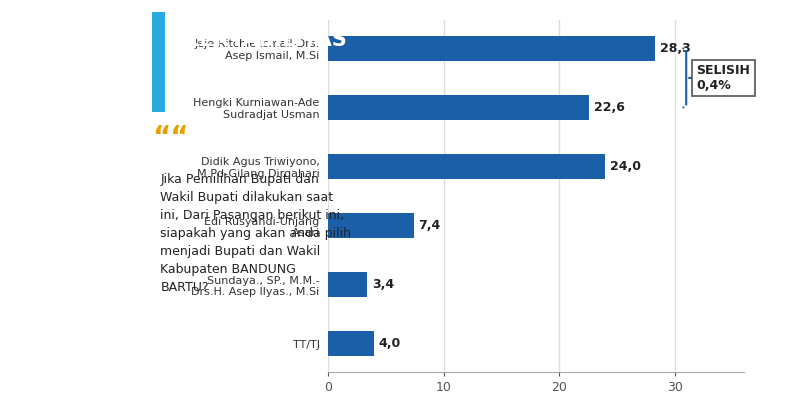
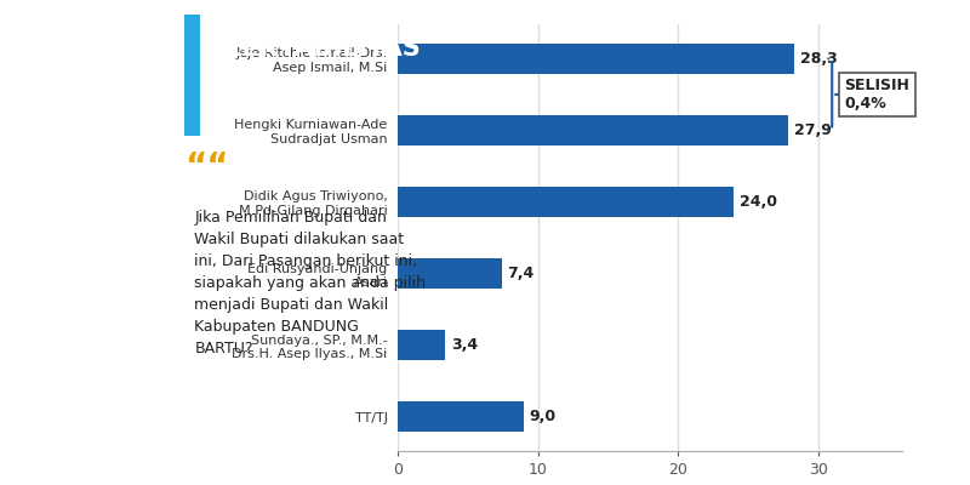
Hengki Kurniawan-Ade Sudradjat Usman: 22,6 -> 27,9
TT/TJ: 4,0 -> 9,0
